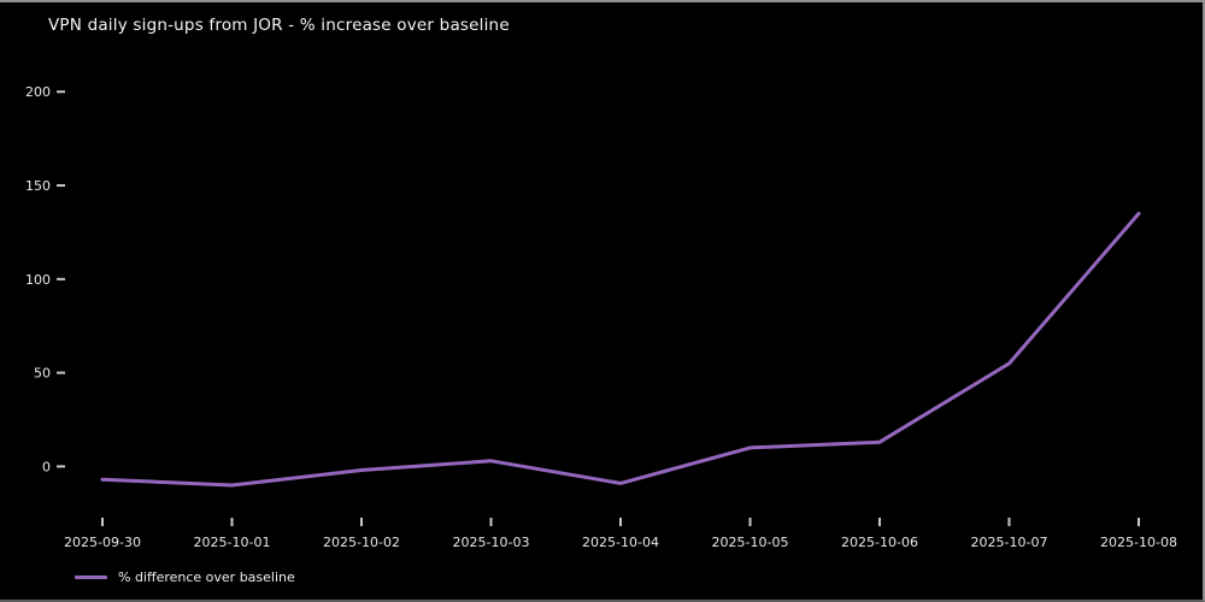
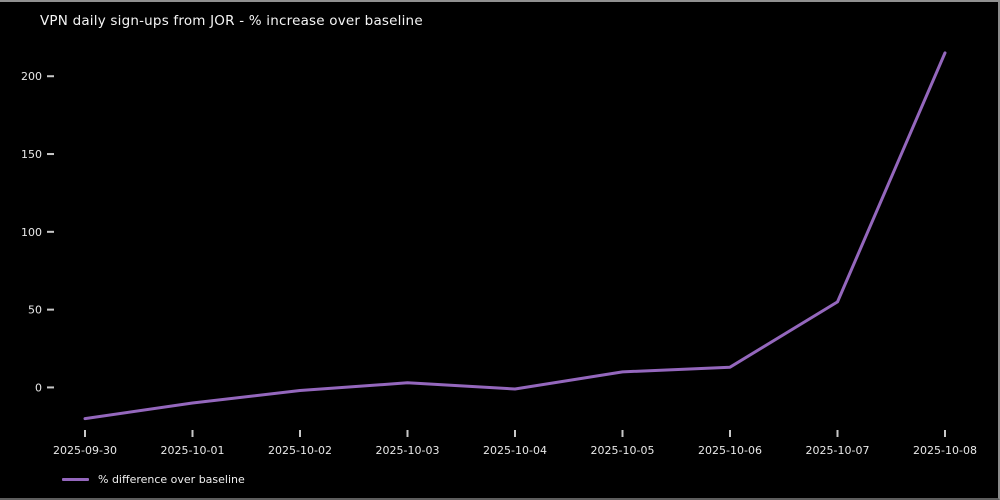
2025-09-30: -7 -> -20
2025-10-04: -9 -> -1
2025-10-08: 135 -> 215
